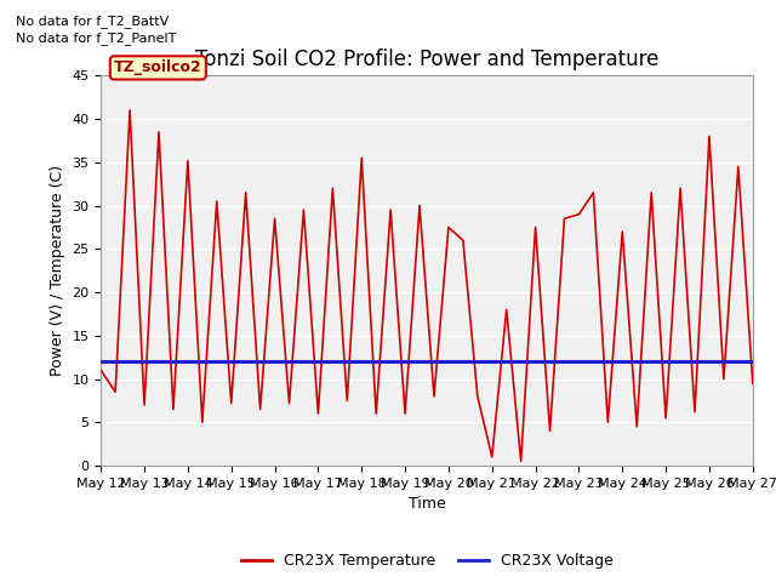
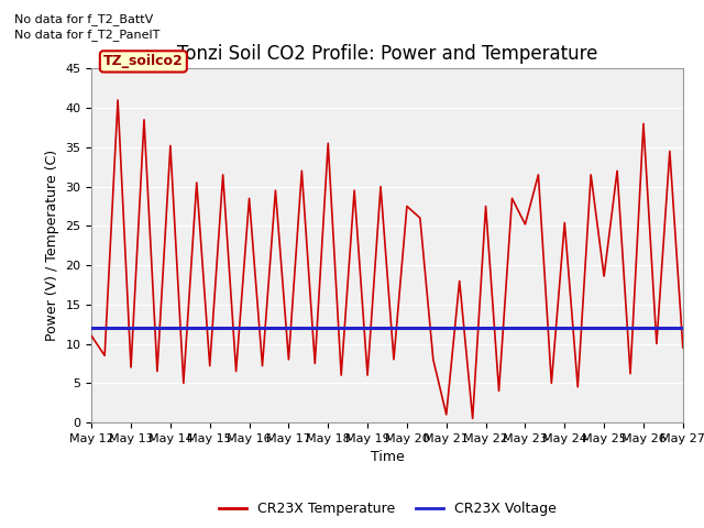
CR23X Temperature/May 17: 6.0 -> 8.0
CR23X Temperature/May 23: 29.0 -> 25.2
CR23X Temperature/May 24: 27.0 -> 25.4
CR23X Temperature/May 25: 5.5 -> 18.6
